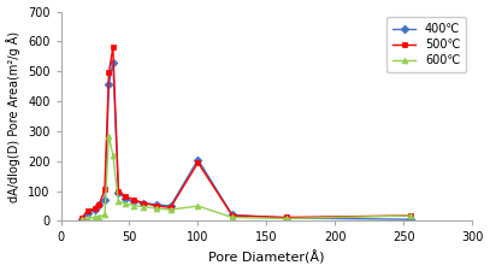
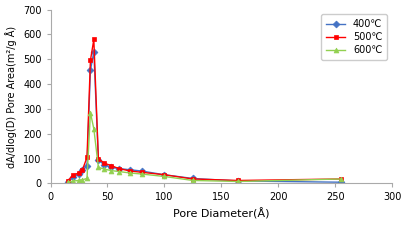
400℃/100: 205 -> 35
500℃/100: 195 -> 35
600℃/100: 50 -> 28
